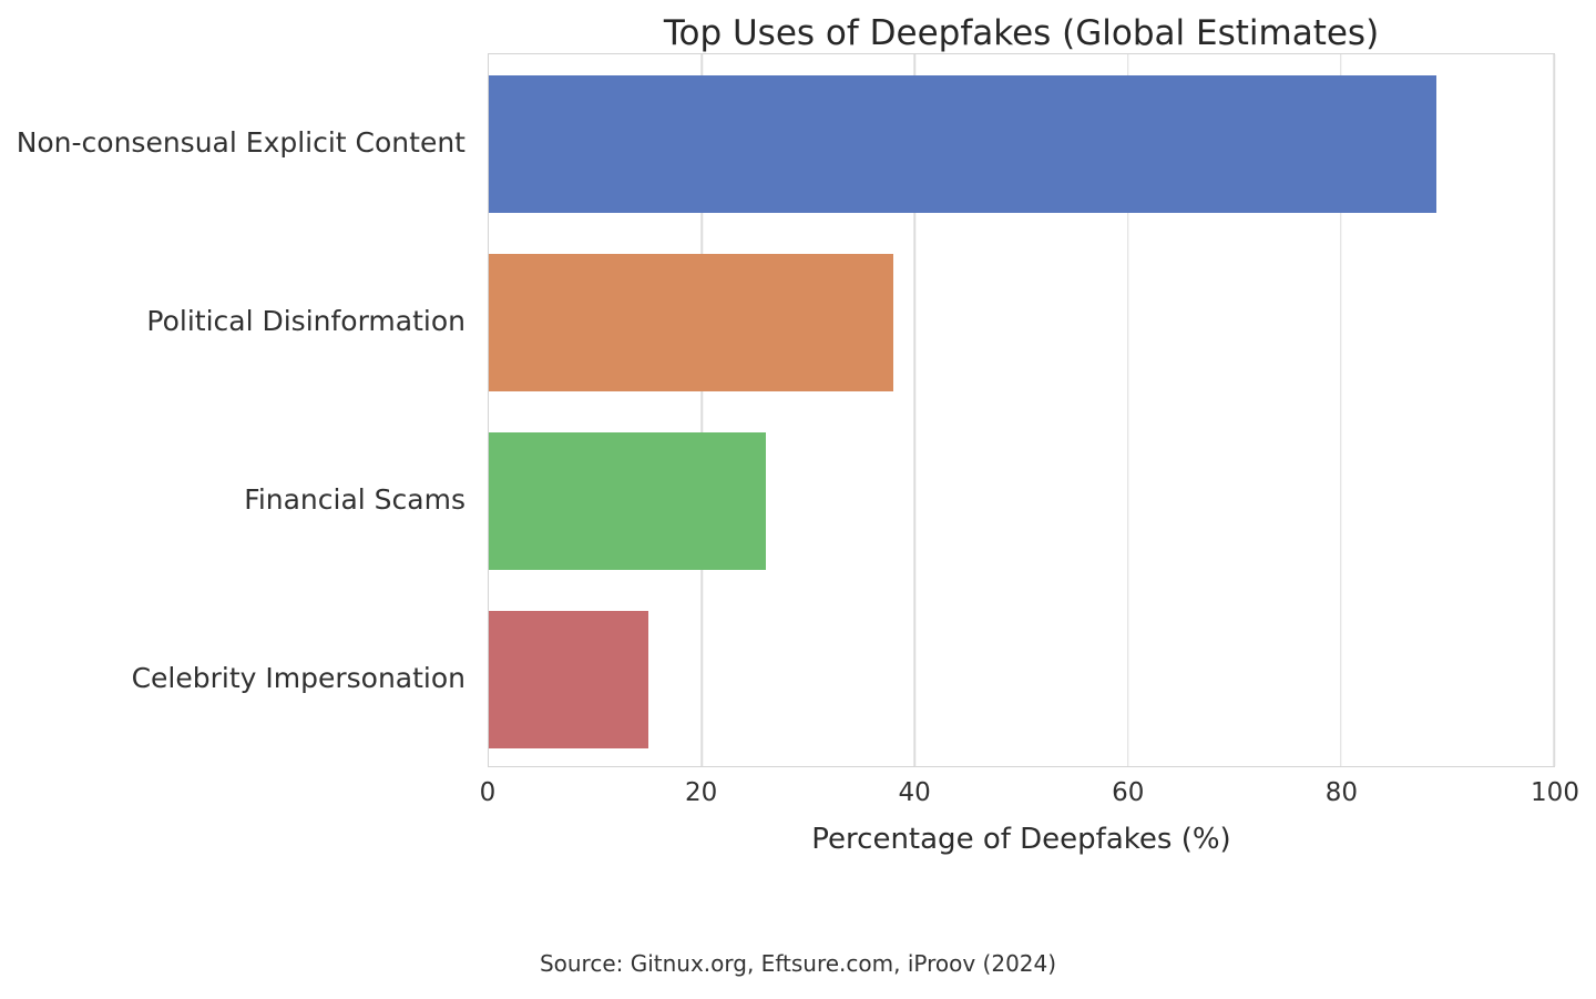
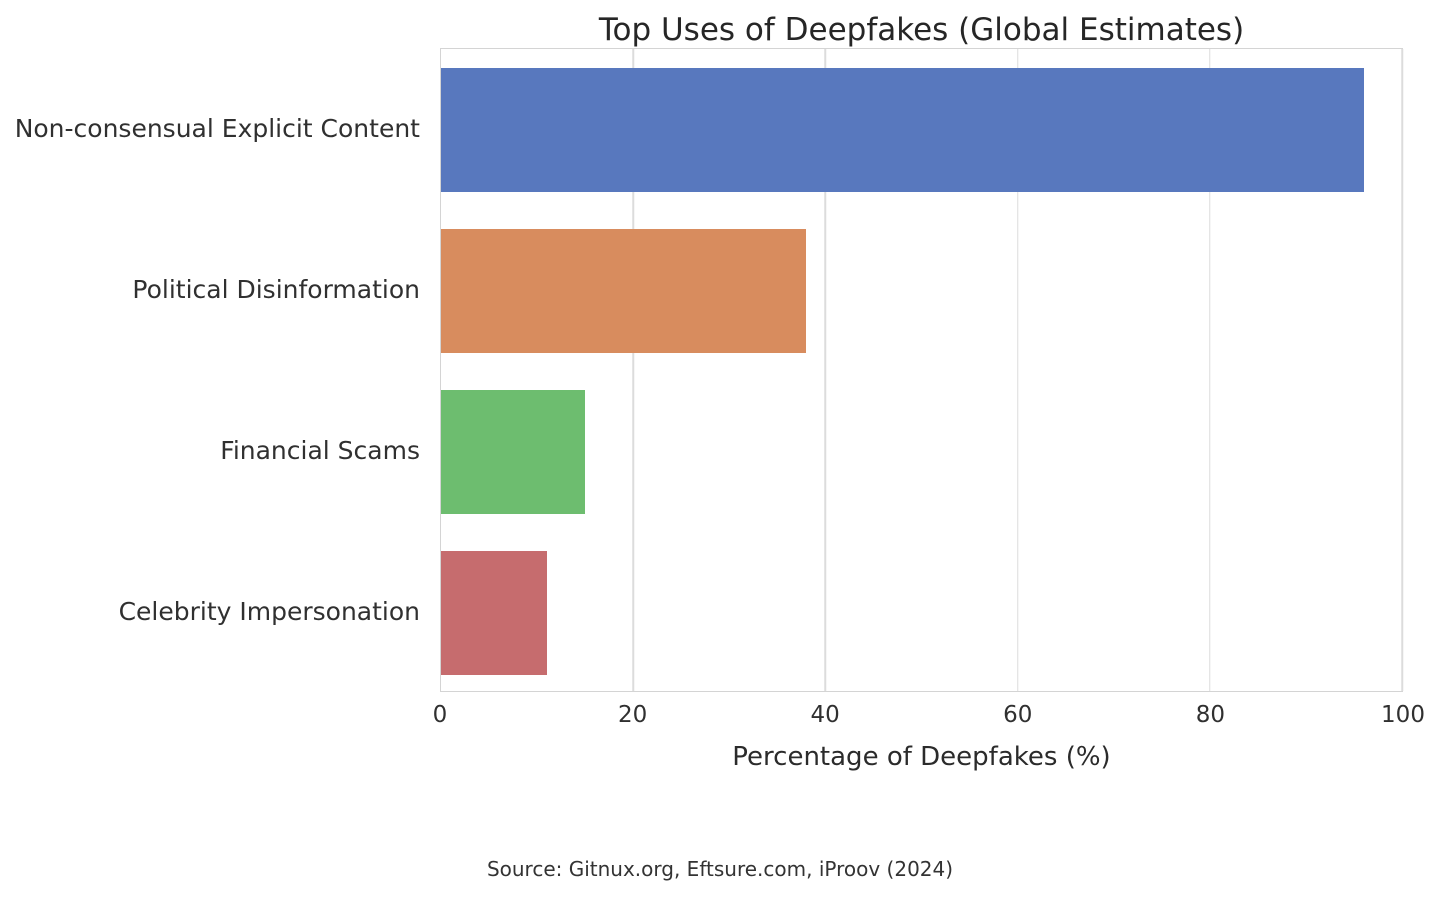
Non-consensual Explicit Content: 89 -> 96
Financial Scams: 26 -> 15
Celebrity Impersonation: 15 -> 11
